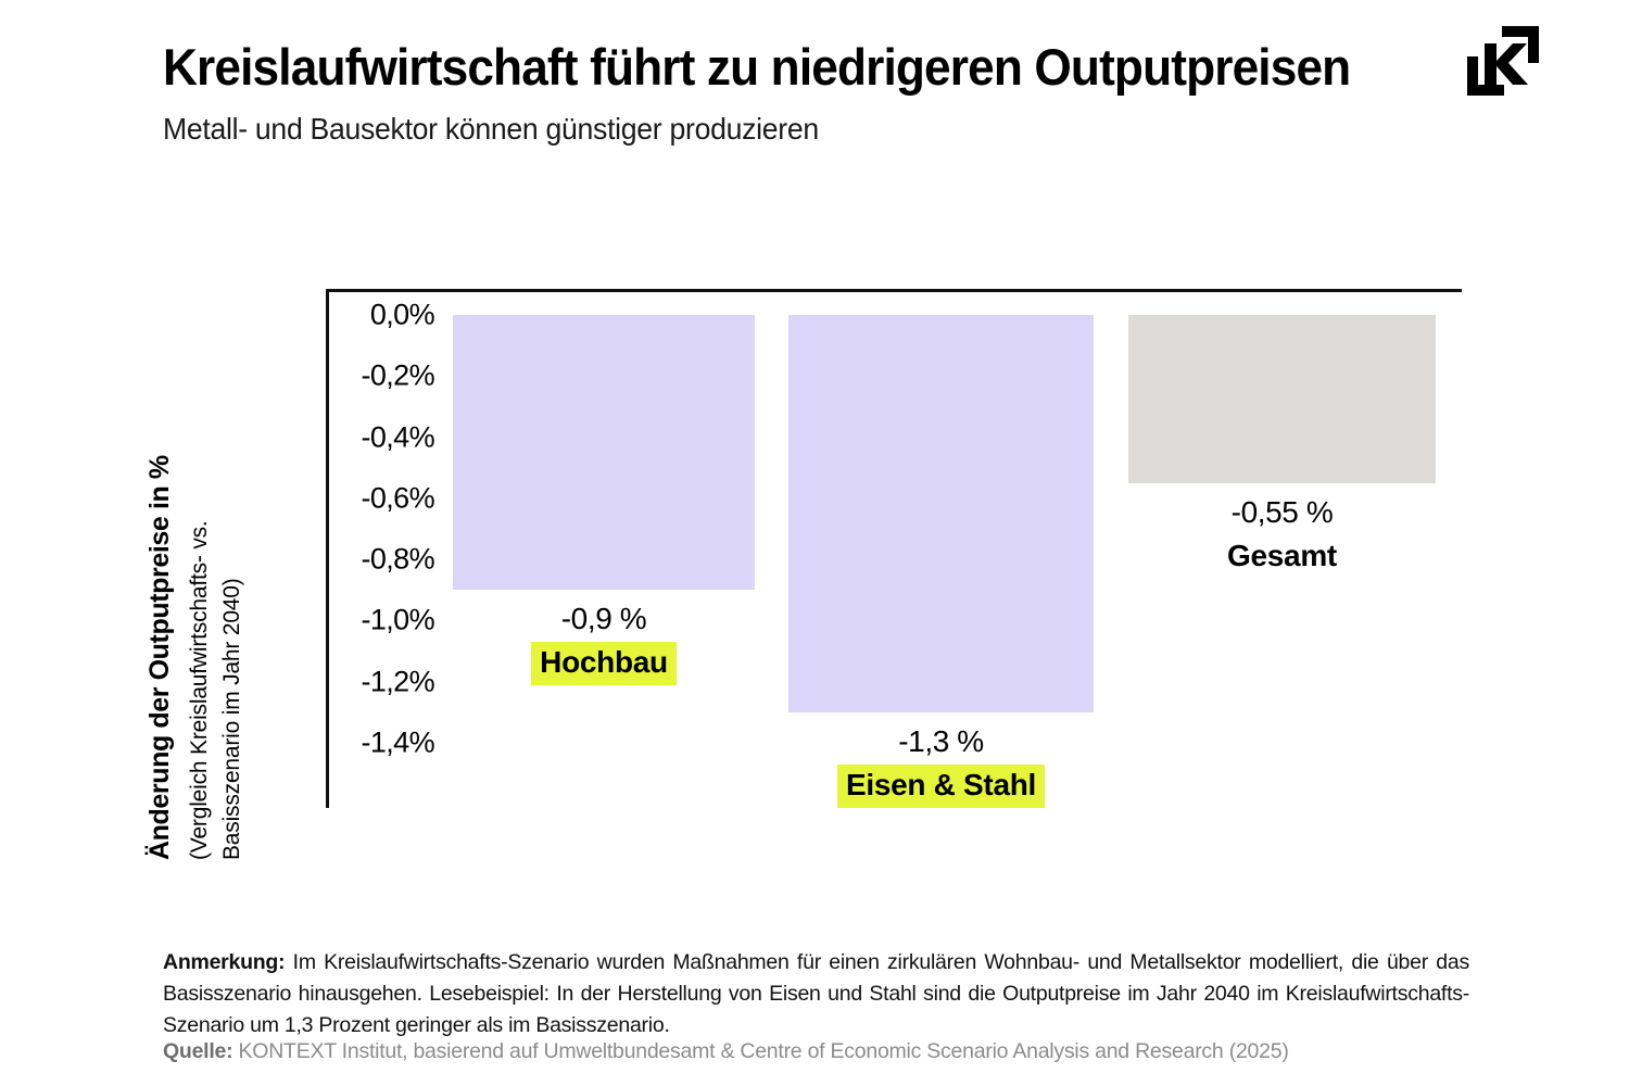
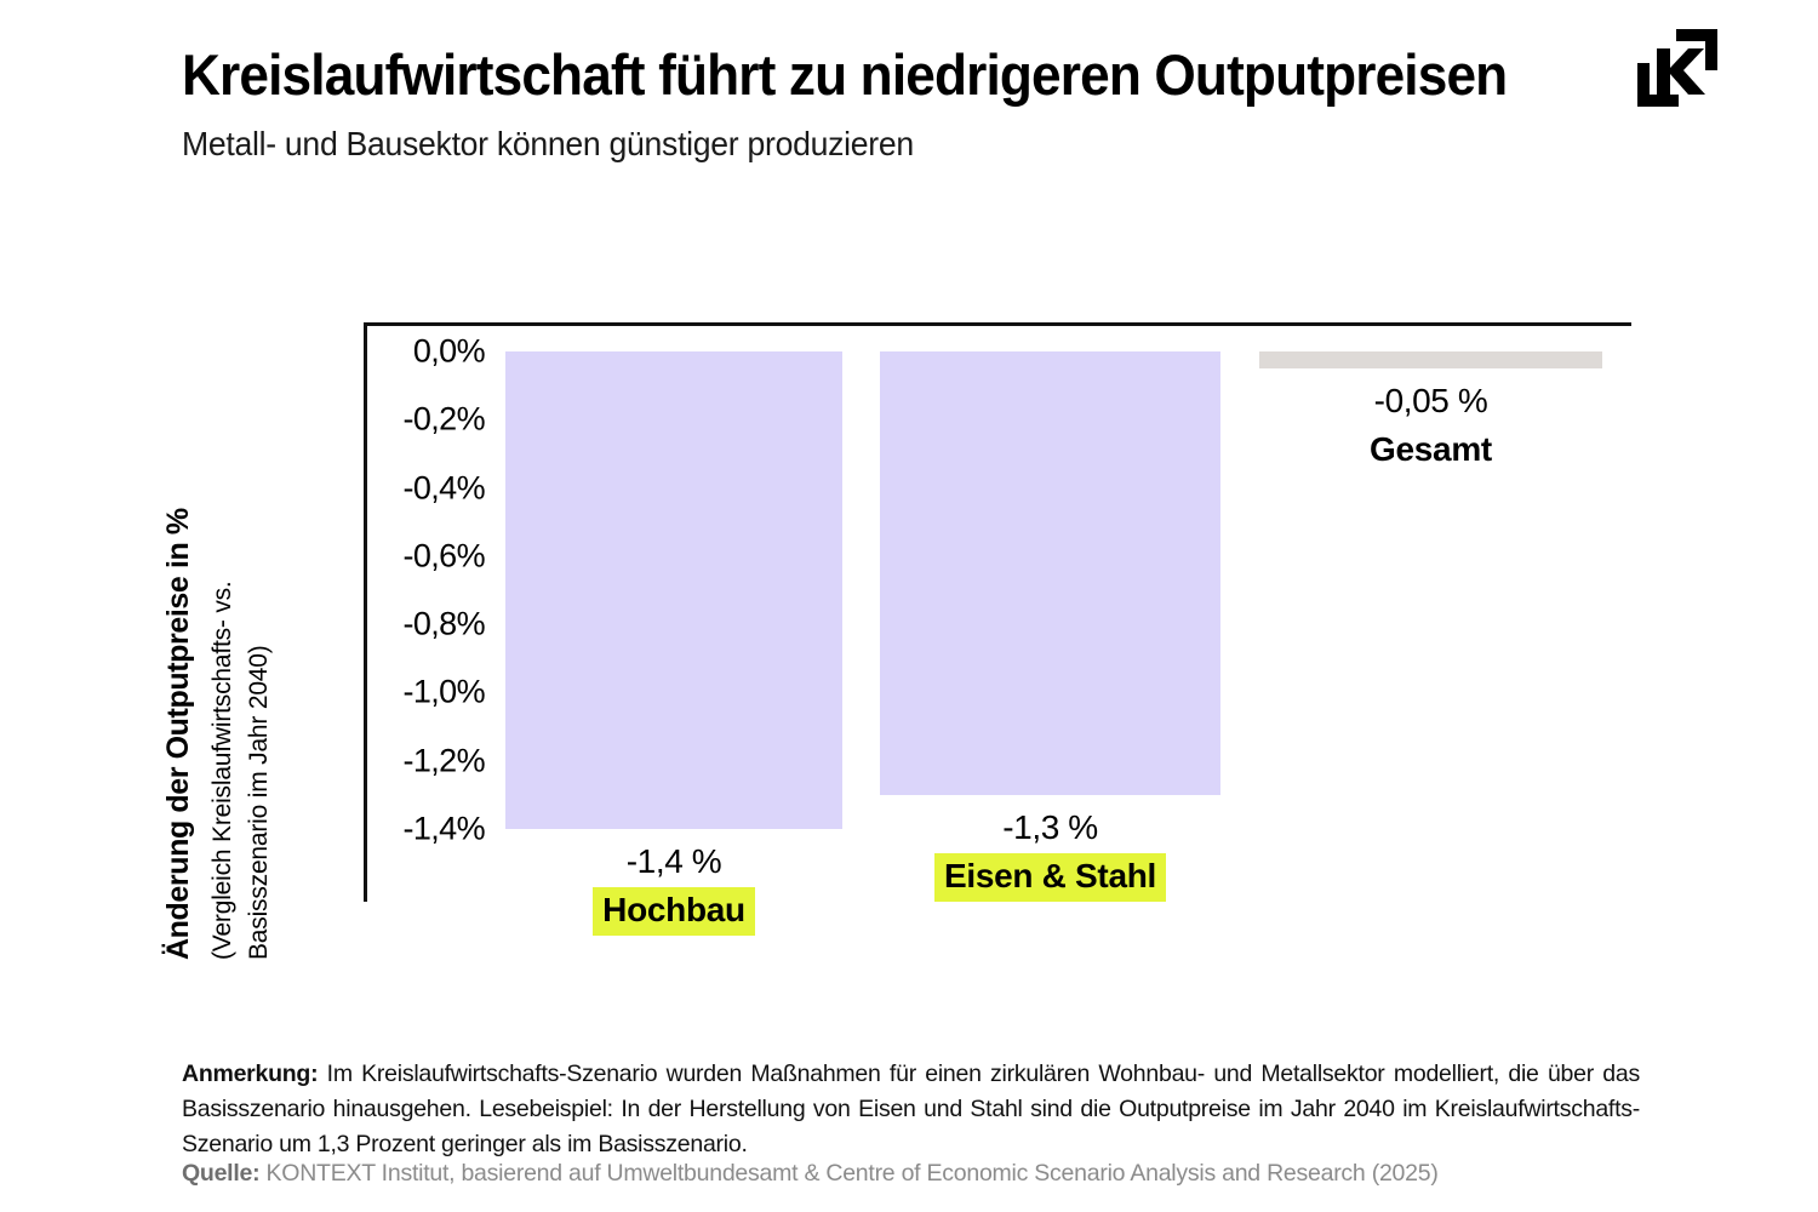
Hochbau: -0,9 -> -1,4
Gesamt: -0,55 -> -0,05
